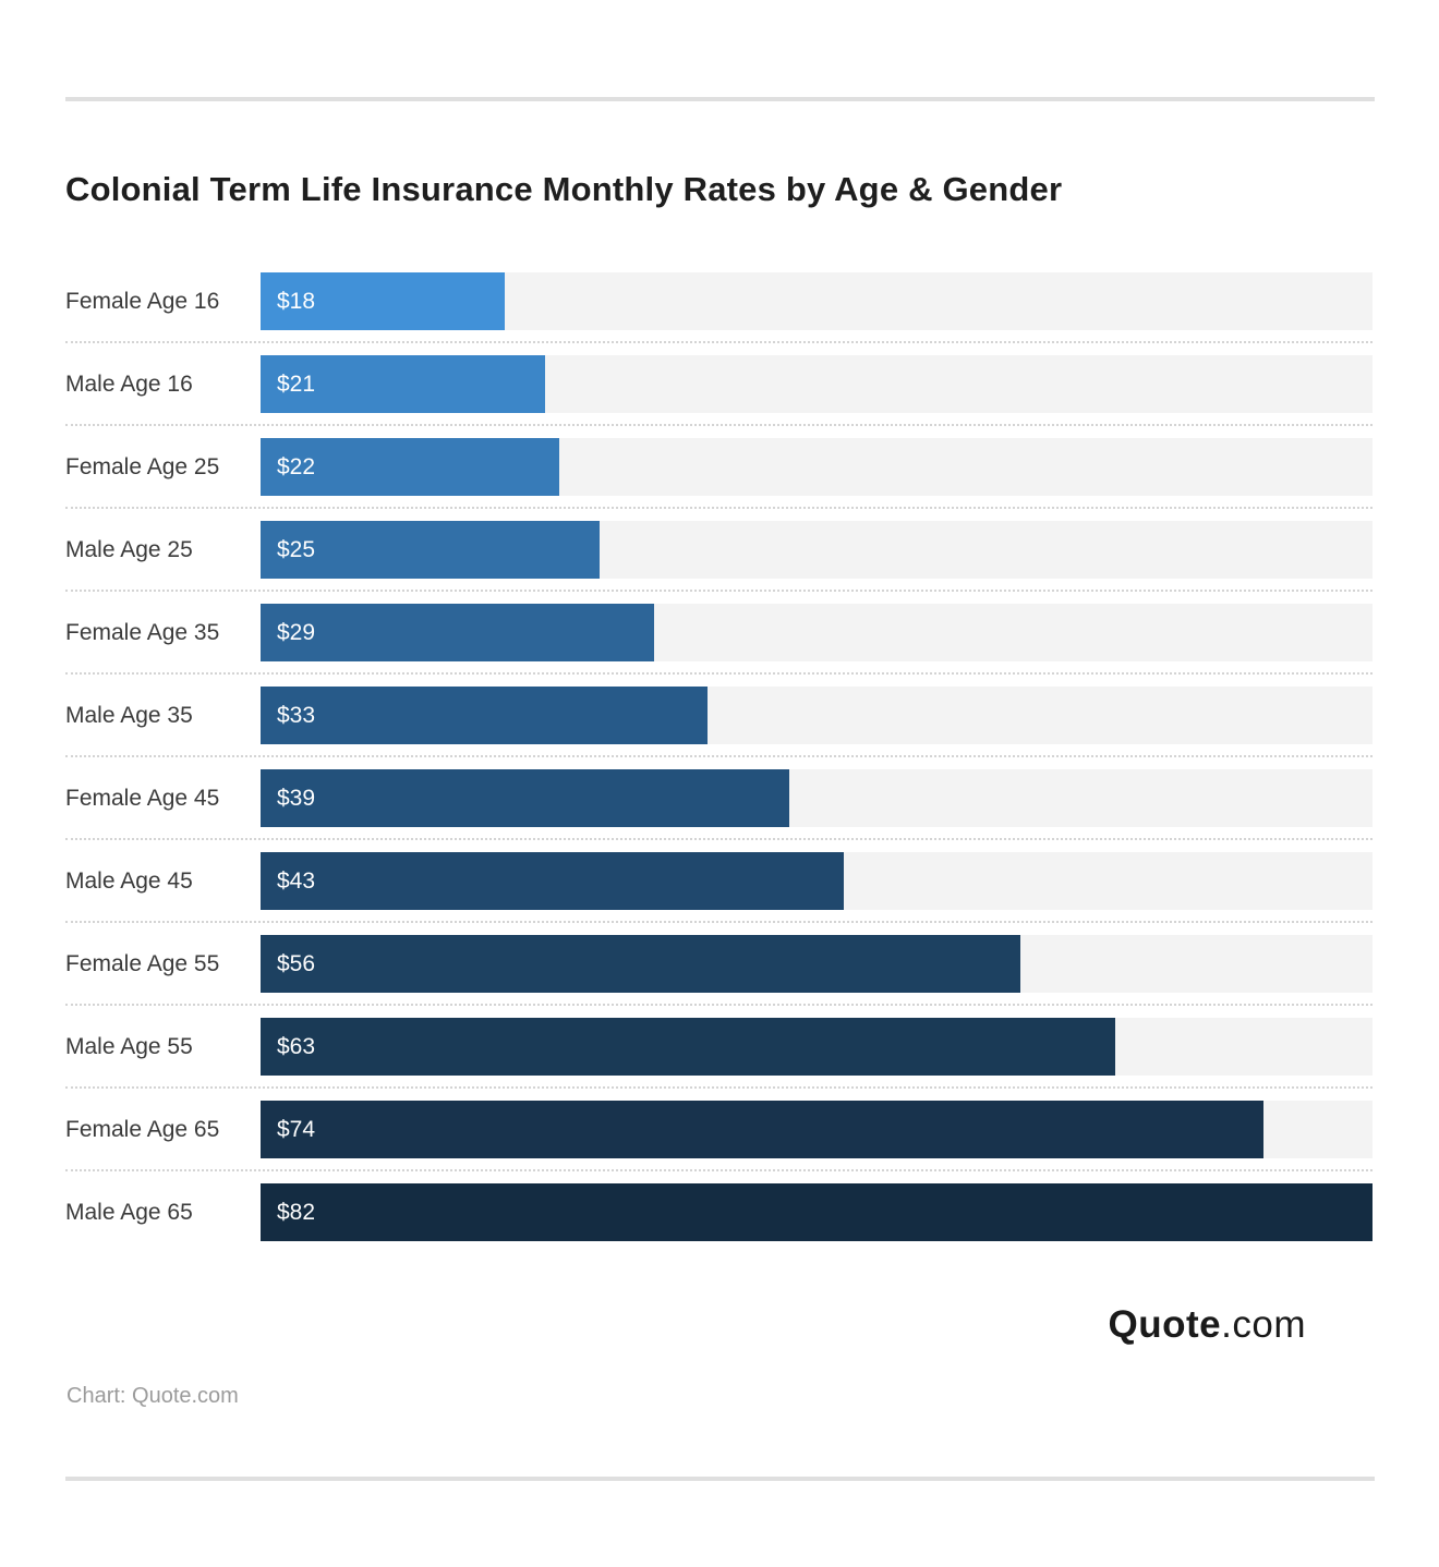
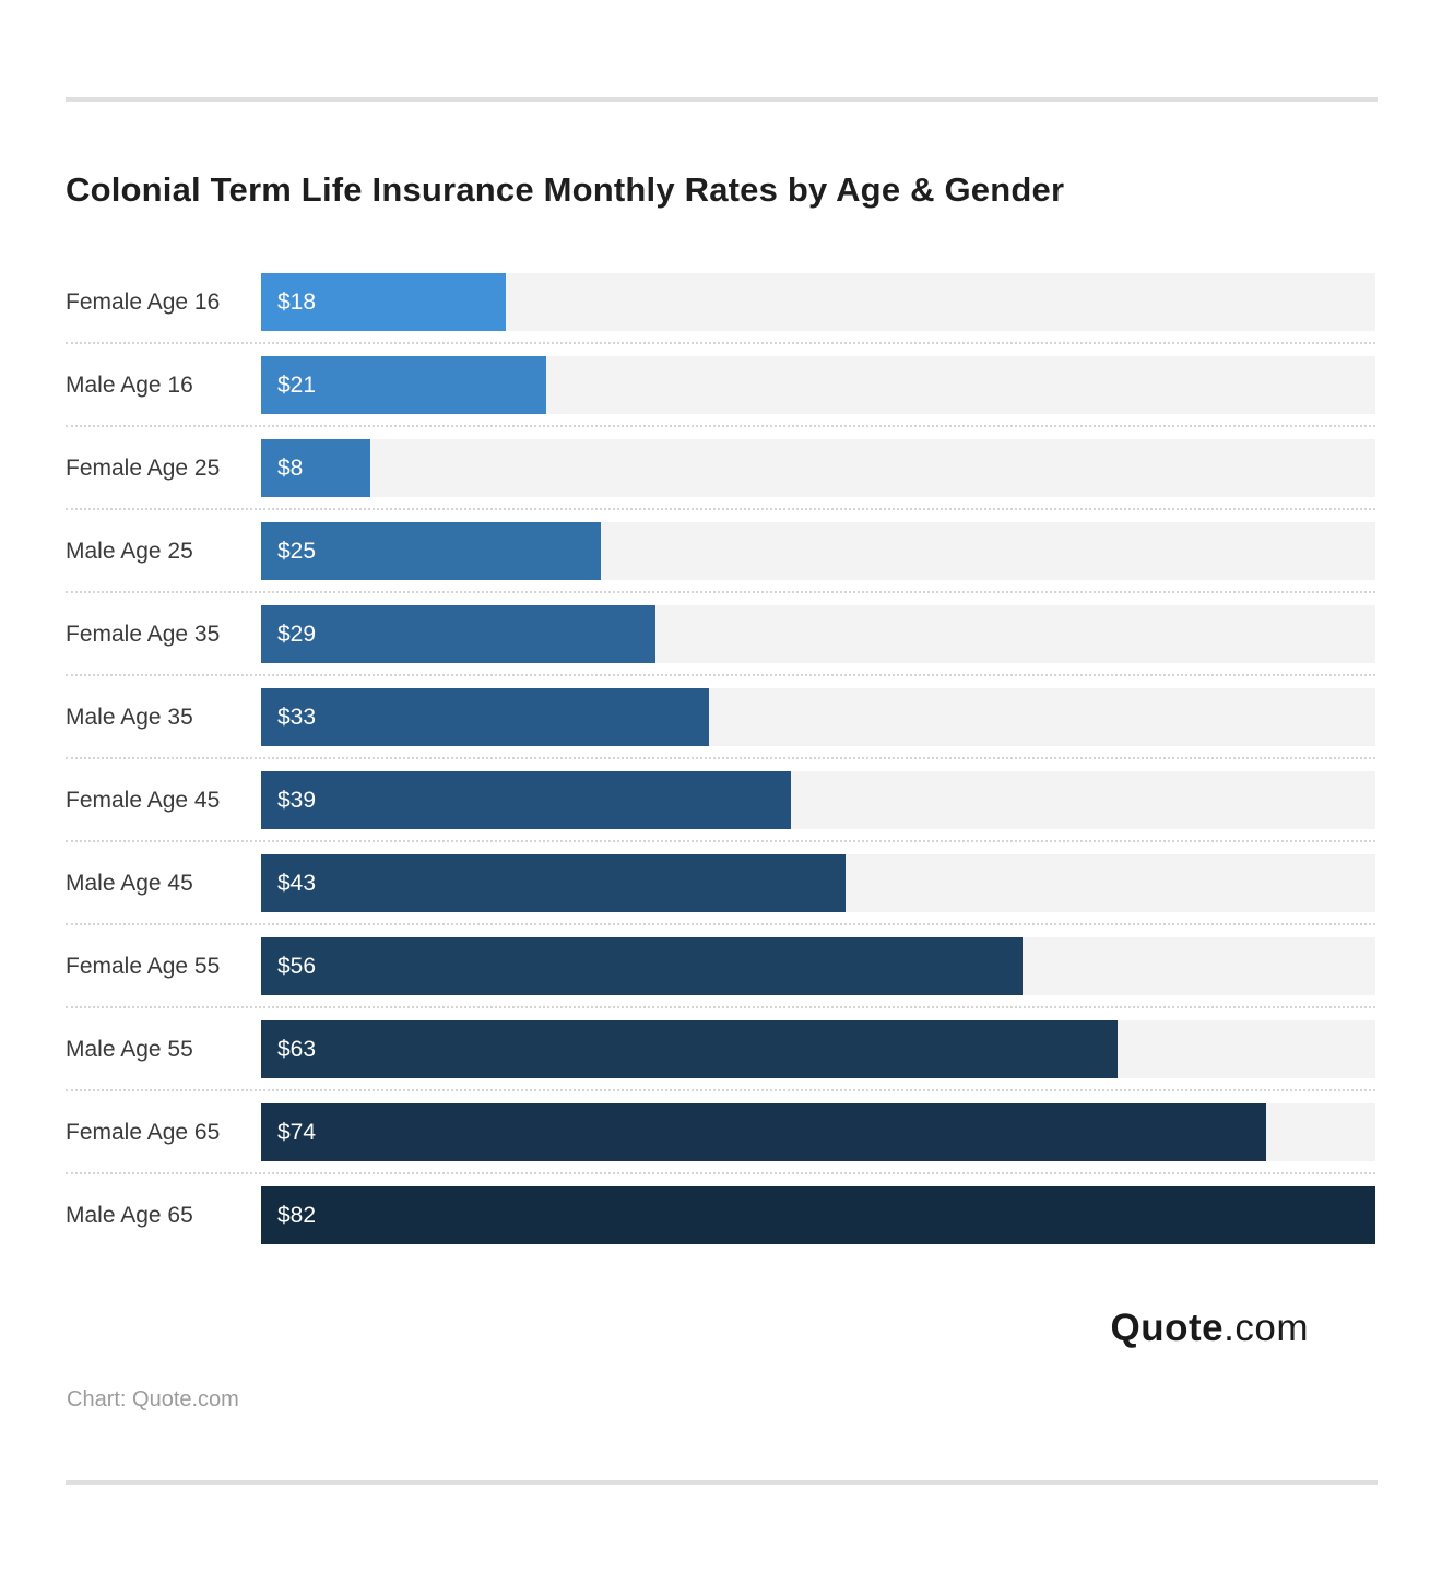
Female Age 25: $22 -> $8
